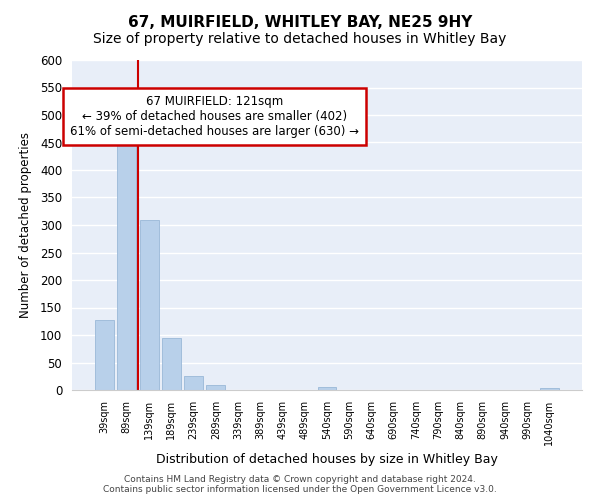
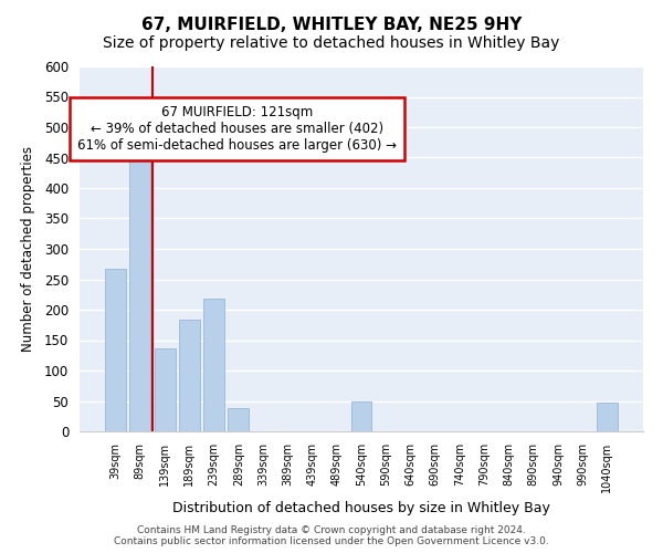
39sqm: 128 -> 268
139sqm: 310 -> 136
189sqm: 95 -> 184
239sqm: 26 -> 218
289sqm: 10 -> 38
540sqm: 5 -> 50
1040sqm: 3 -> 48
